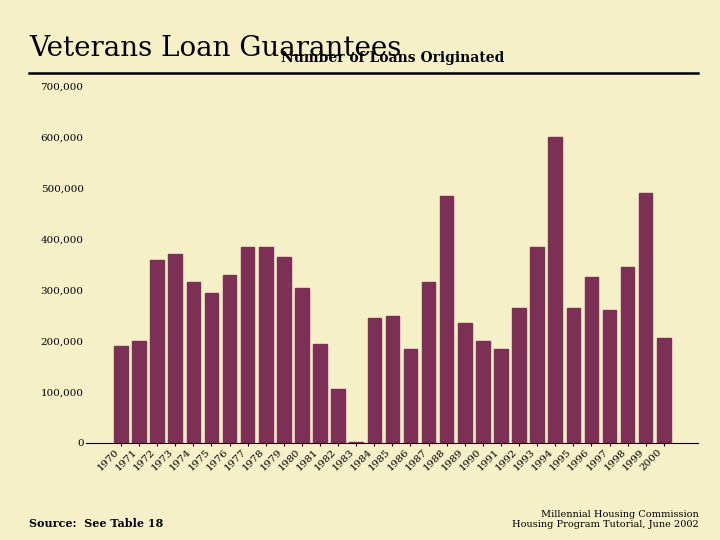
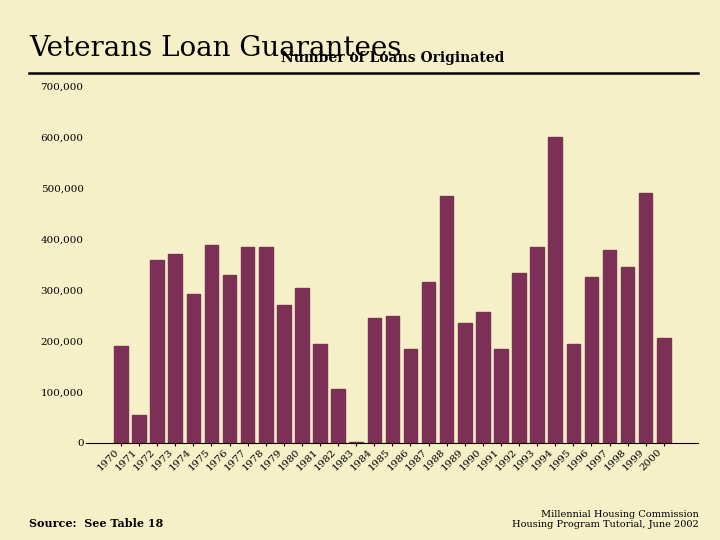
1971: 200,000 -> 54,000
1974: 315,000 -> 292,000
1975: 295,000 -> 388,000
1979: 365,000 -> 270,000
1990: 200,000 -> 256,000
1992: 265,000 -> 334,000
1995: 265,000 -> 194,000
1997: 260,000 -> 378,000
